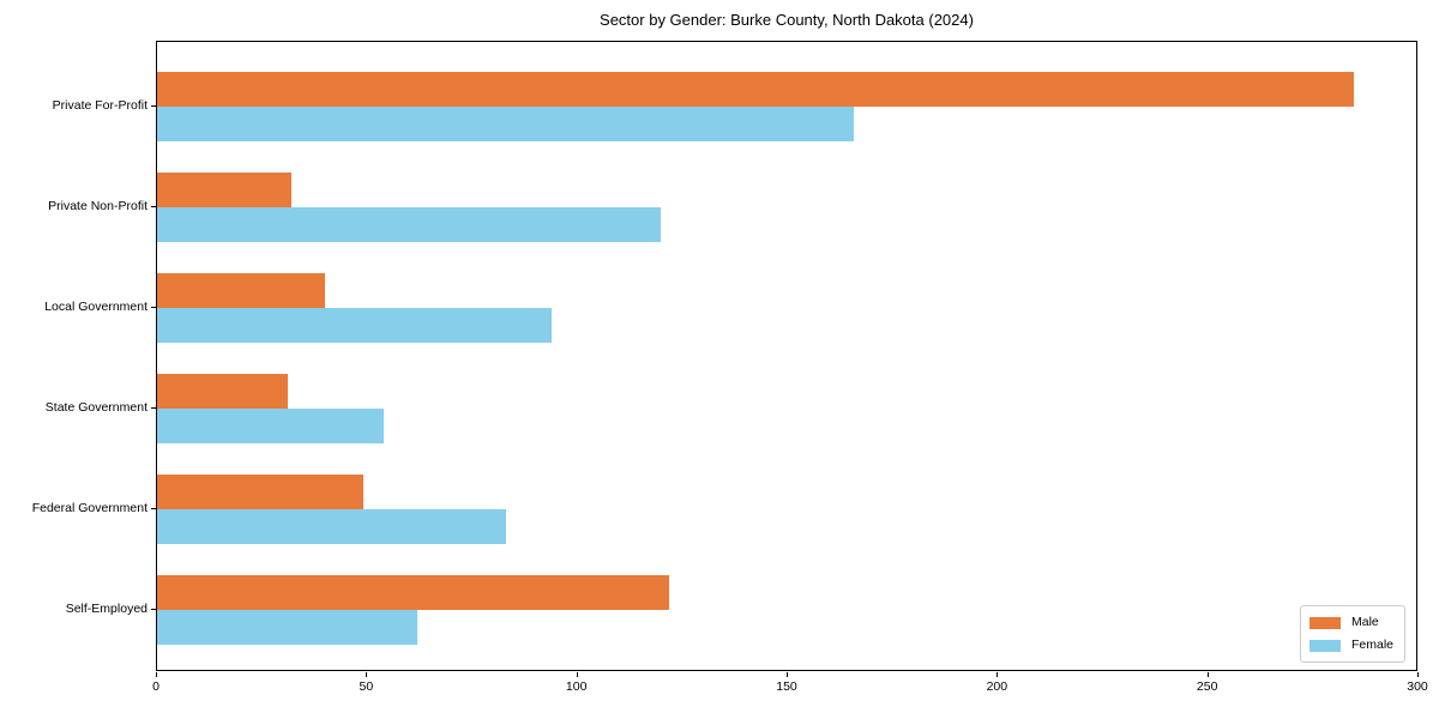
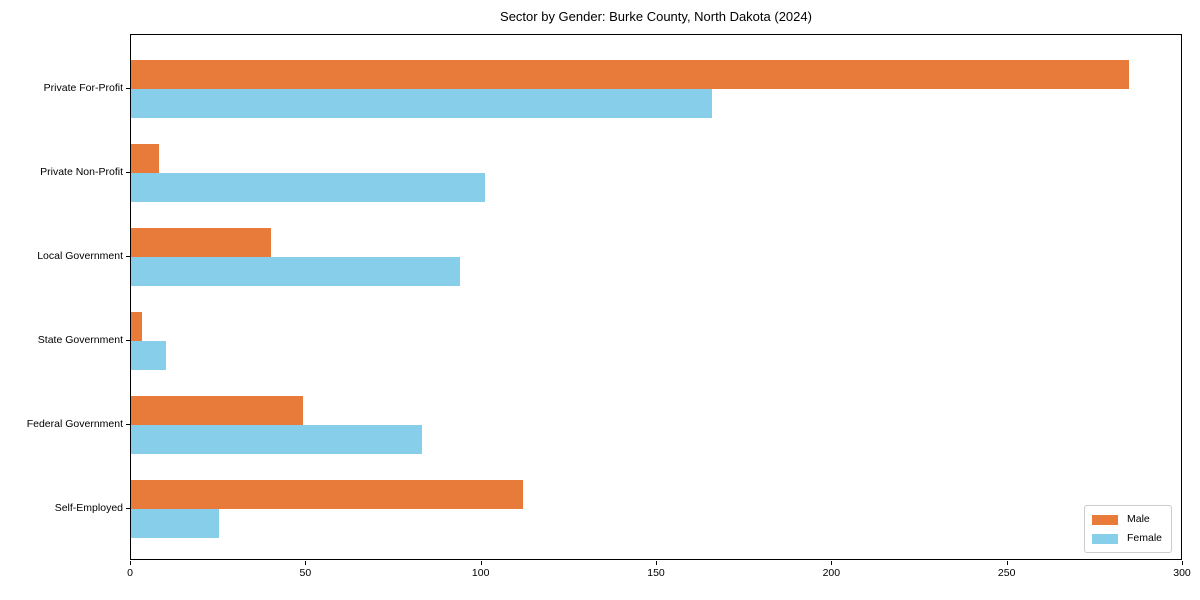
Male/Private Non-Profit: 32 -> 8
Female/Private Non-Profit: 120 -> 101
Male/State Government: 31 -> 3
Female/State Government: 54 -> 10
Male/Self-Employed: 122 -> 112
Female/Self-Employed: 62 -> 25
